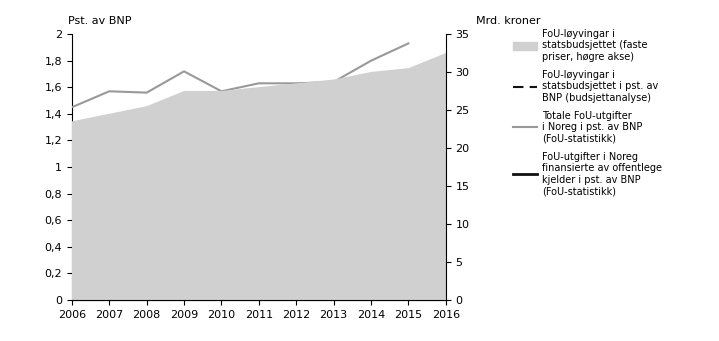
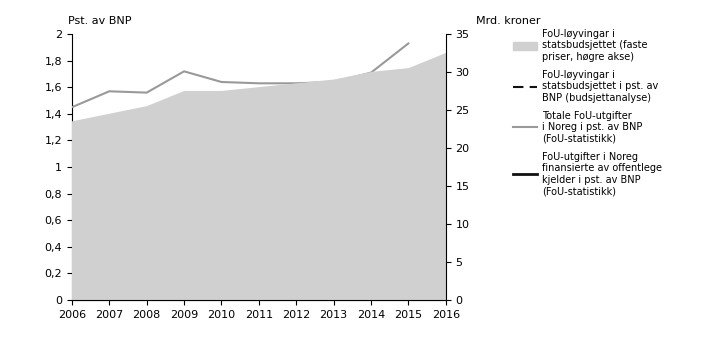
Totale FoU-utgifter i Noreg i pst. av BNP (FoU-statistikk)/2010: 1,57 -> 1,64
Totale FoU-utgifter i Noreg i pst. av BNP (FoU-statistikk)/2014: 1,80 -> 1,71
